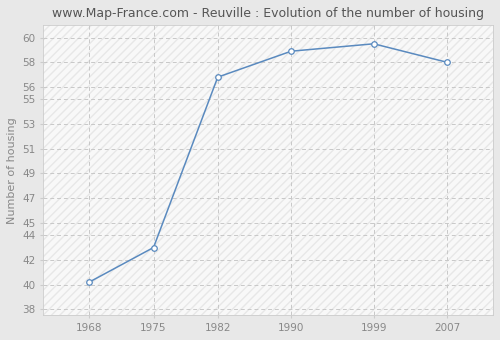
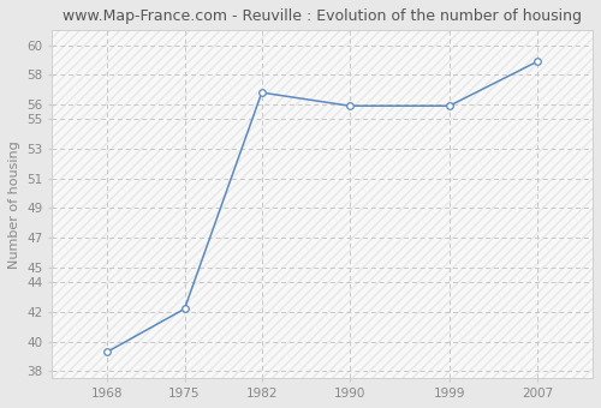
1968: 40.2 -> 39.3
1975: 43.0 -> 42.2
1990: 58.9 -> 55.9
1999: 59.5 -> 55.9
2007: 58.0 -> 58.9
